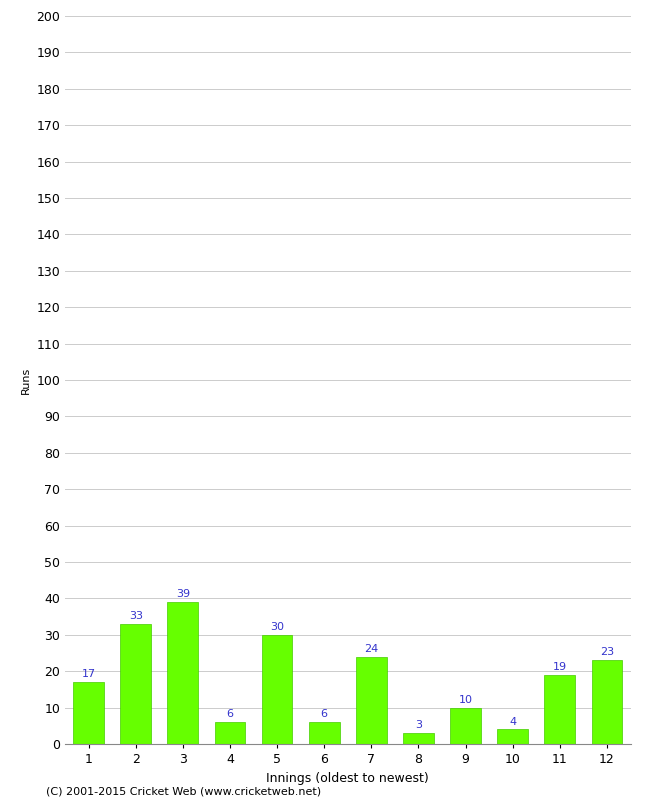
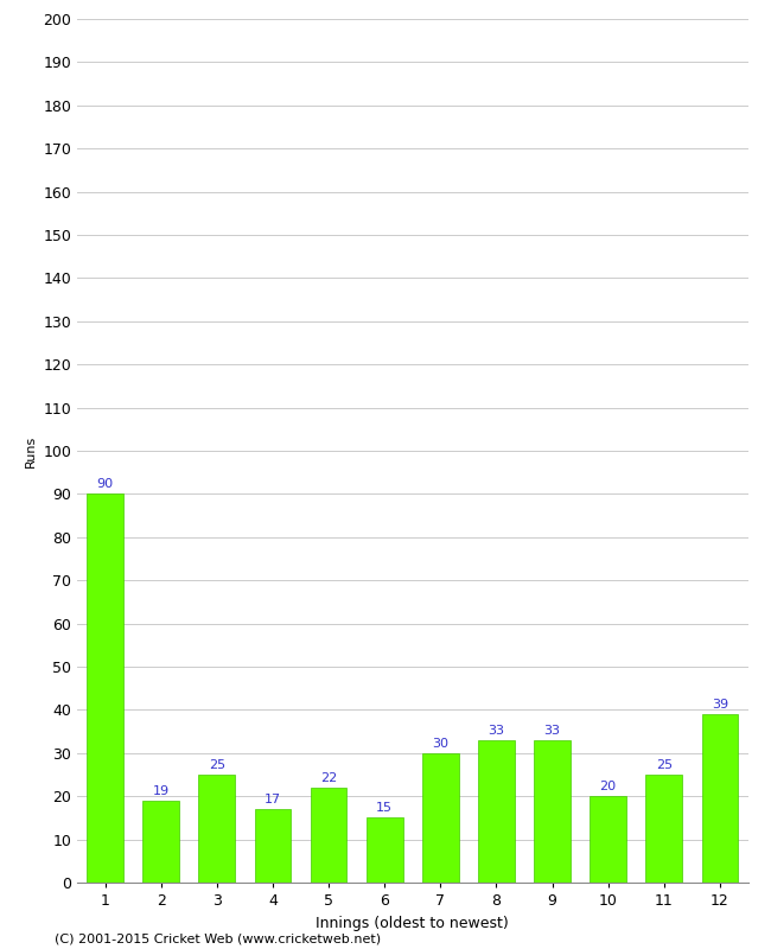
1: 17 -> 90
2: 33 -> 19
3: 39 -> 25
4: 6 -> 17
5: 30 -> 22
6: 6 -> 15
7: 24 -> 30
8: 3 -> 33
9: 10 -> 33
10: 4 -> 20
11: 19 -> 25
12: 23 -> 39
